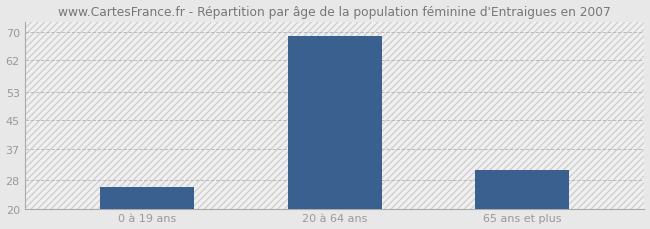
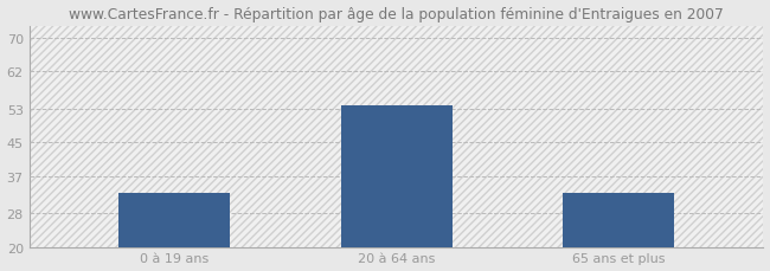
0 à 19 ans: 26 -> 33
20 à 64 ans: 69 -> 54
65 ans et plus: 31 -> 33
